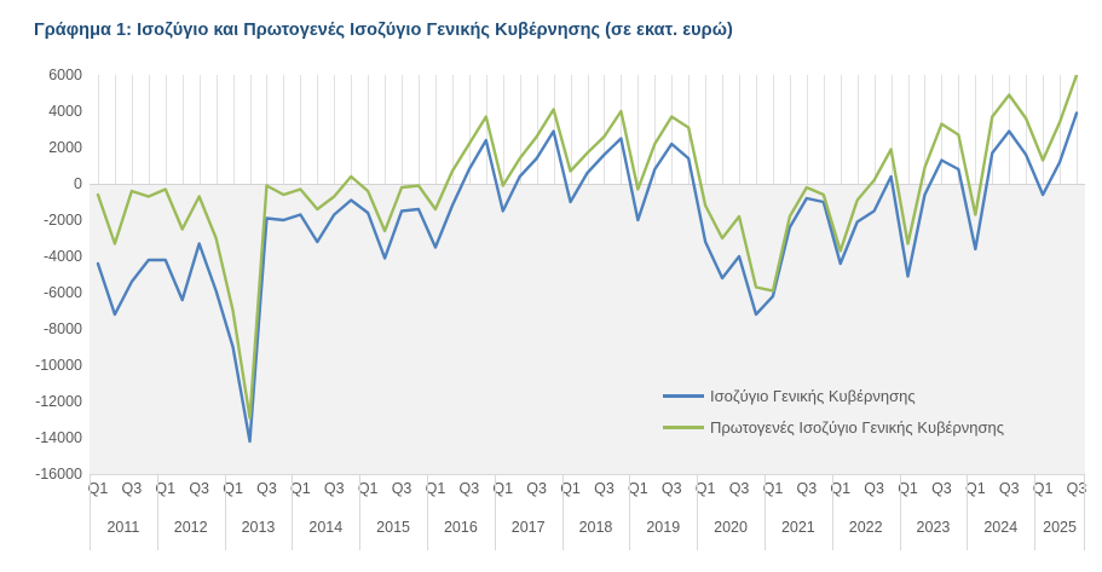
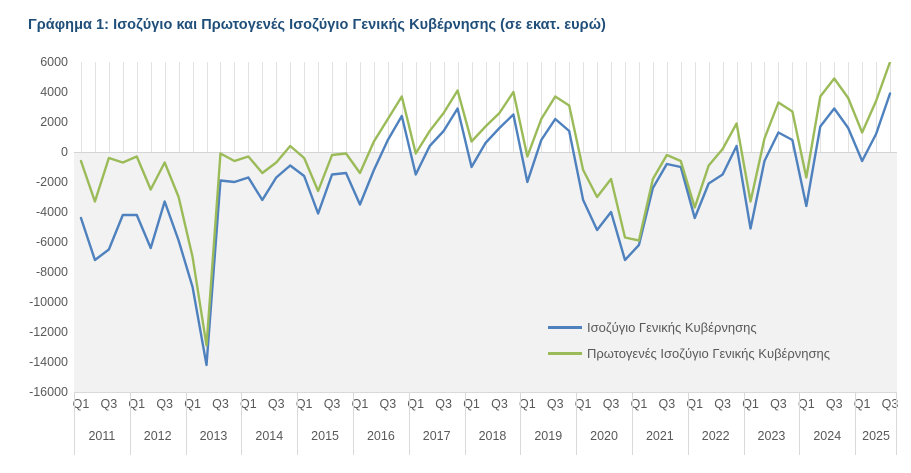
Ισοζύγιο Γενικής Κυβέρνησης/Q3 2011: -5400 -> -6500
